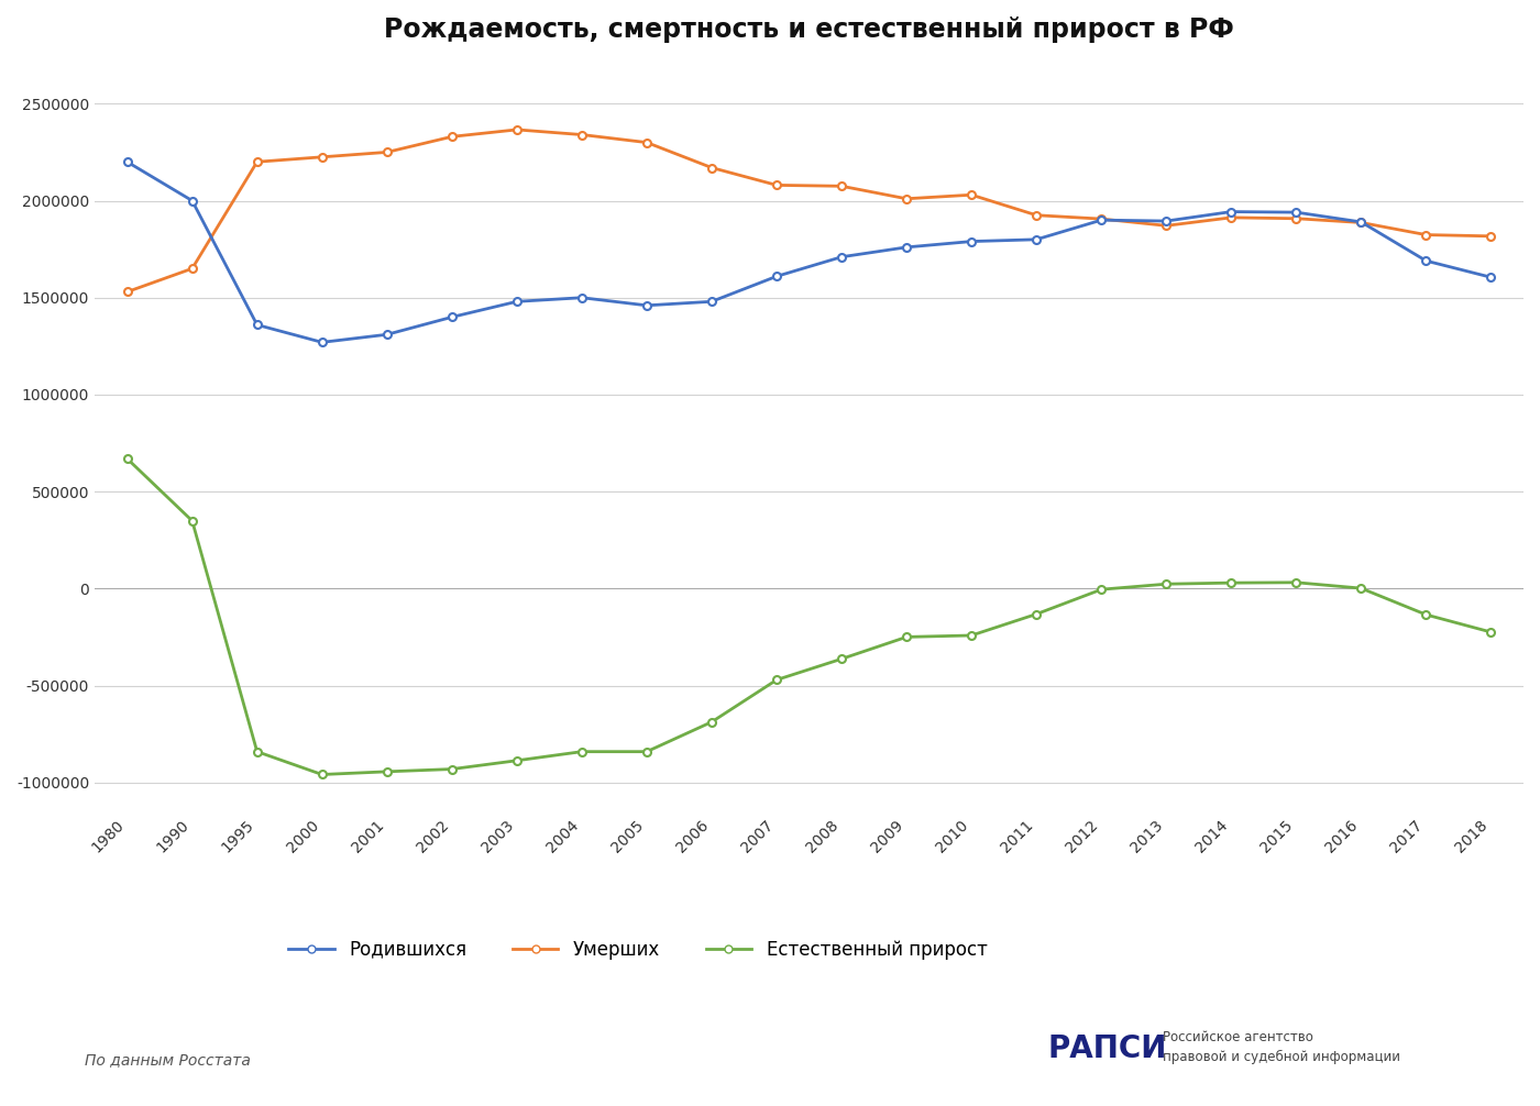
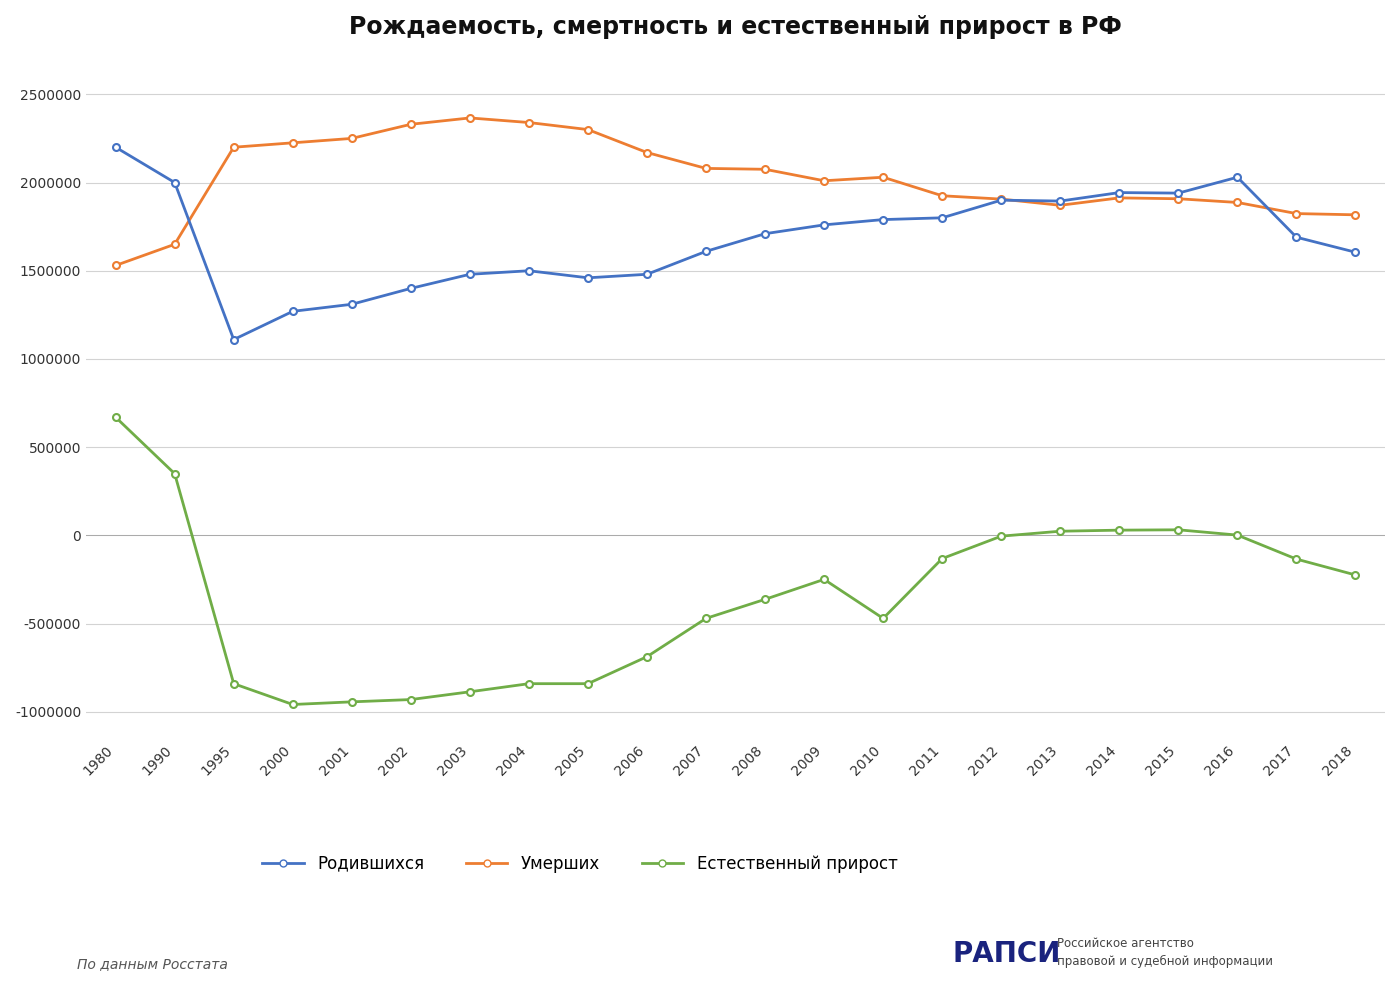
Родившихся/1995: 1360000 -> 1110000
Естественный прирост/2010: -240000 -> -470000
Родившихся/2016: 1890000 -> 2030000
